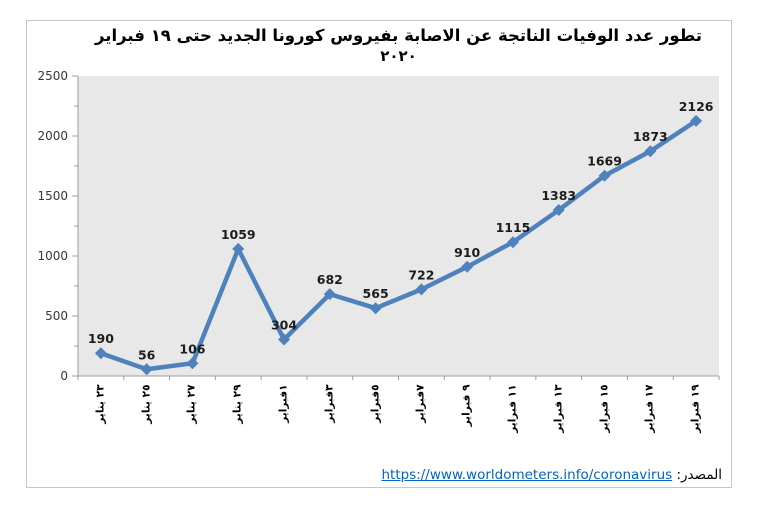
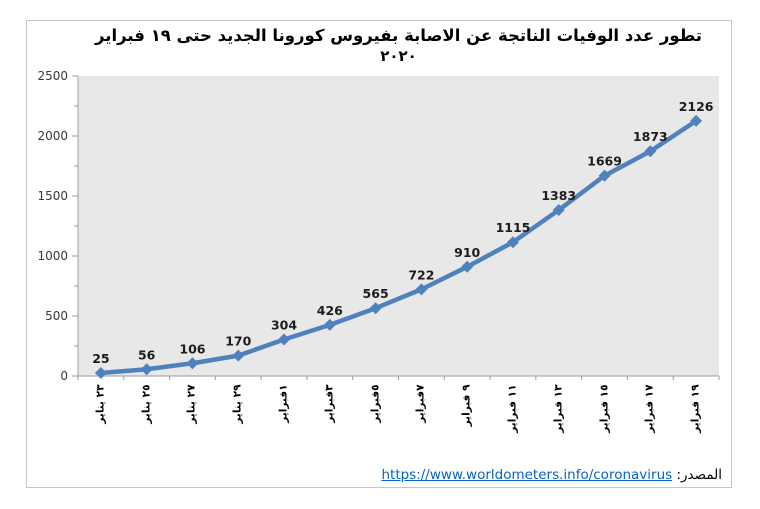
٢٣ يناير: 190 -> 25
٢٩ يناير: 1059 -> 170
٣فبراير: 682 -> 426
